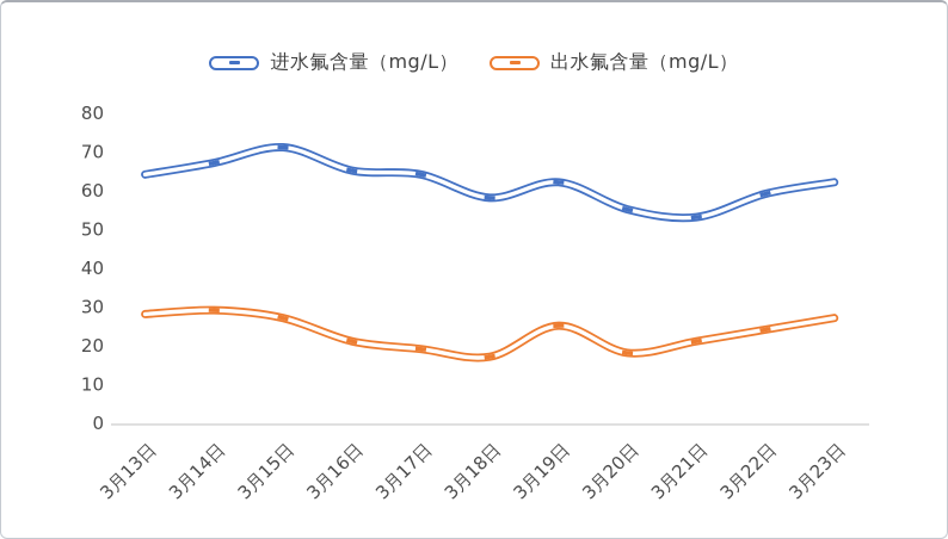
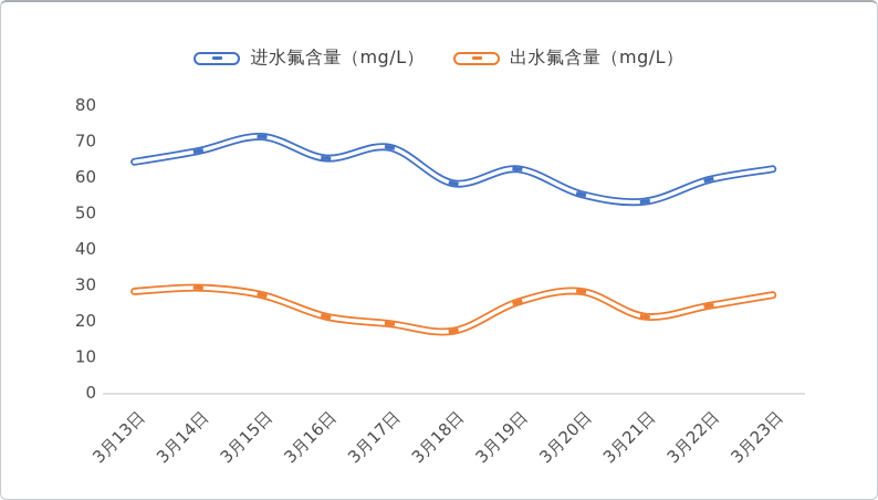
进水氟含量（mg/L）/3月17日: 64 -> 68
出水氟含量（mg/L）/3月20日: 18 -> 28
